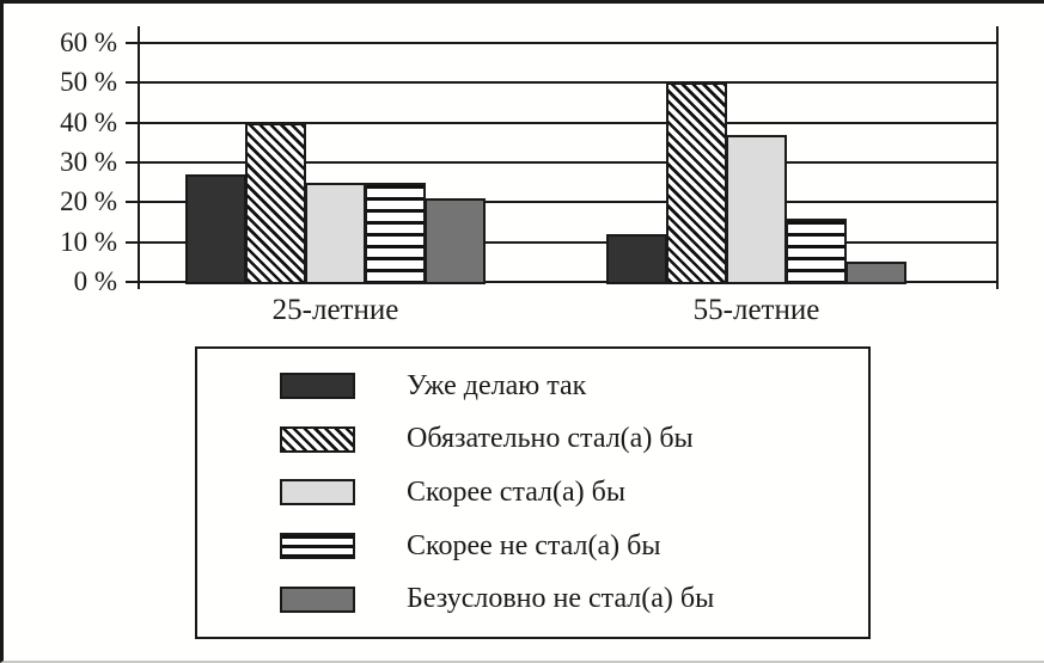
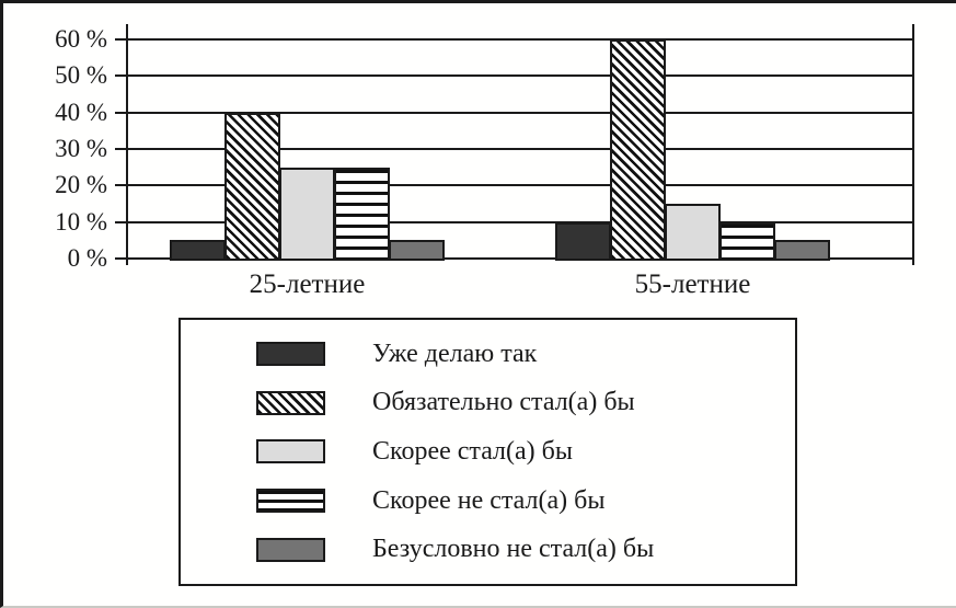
Уже делаю так/25-летние: 27% -> 5%
Безусловно не стал(а) бы/25-летние: 21% -> 5%
Уже делаю так/55-летние: 12% -> 10%
Обязательно стал(а) бы/55-летние: 50% -> 60%
Скорее стал(а) бы/55-летние: 37% -> 15%
Скорее не стал(а) бы/55-летние: 16% -> 10%
